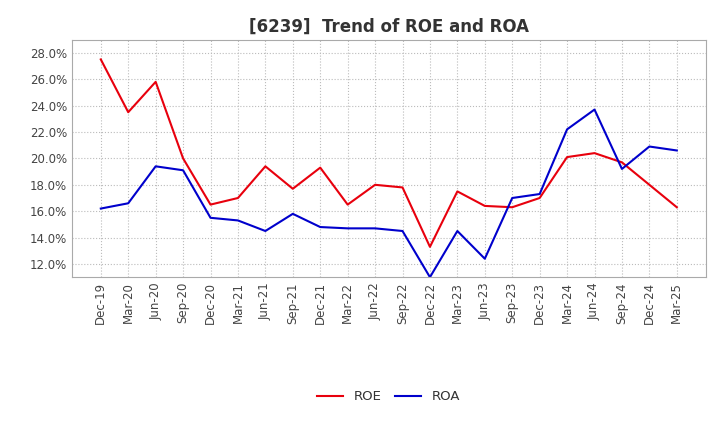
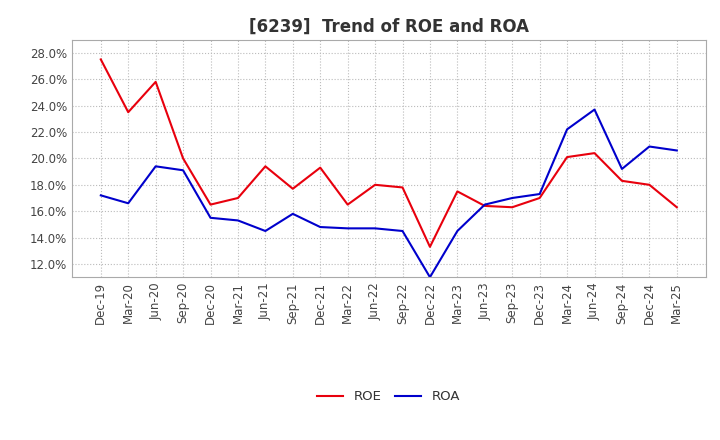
ROA/Dec-19: 16.2% -> 17.2%
ROA/Jun-23: 12.4% -> 16.5%
ROE/Sep-24: 19.7% -> 18.3%
